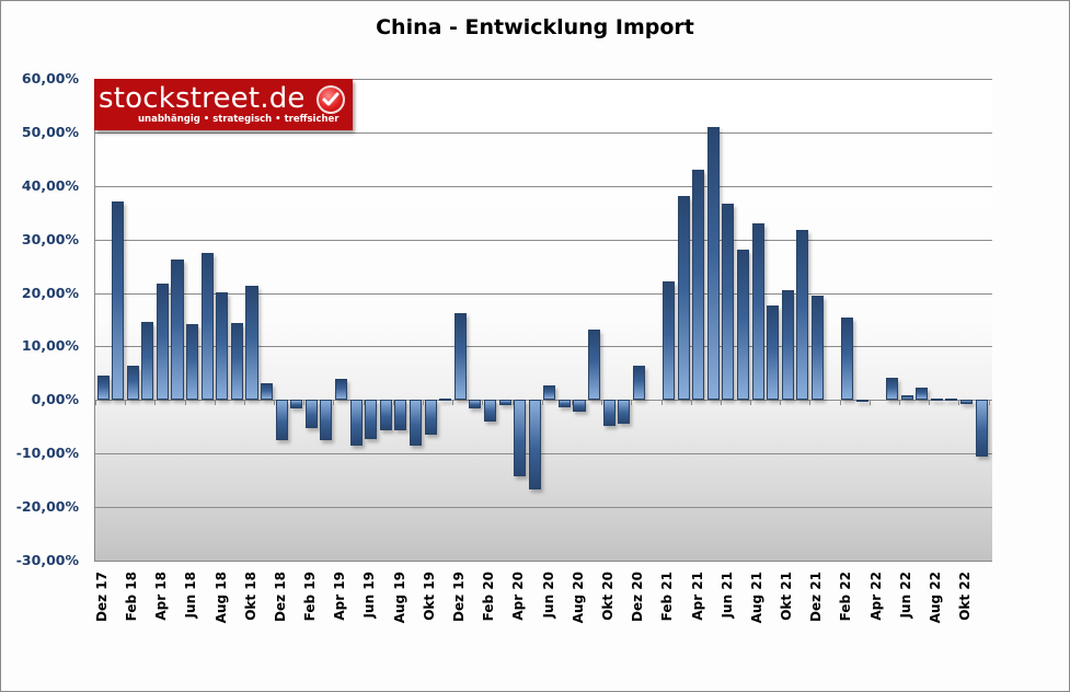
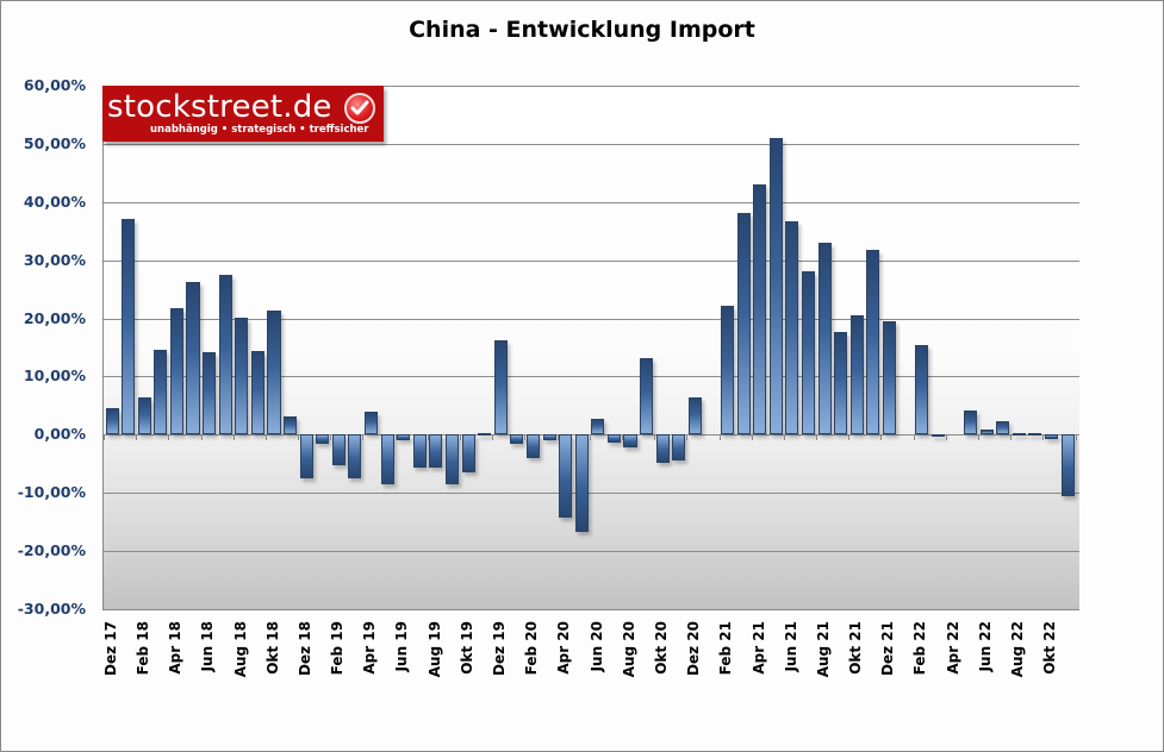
Jun 19: -7% -> -1%
